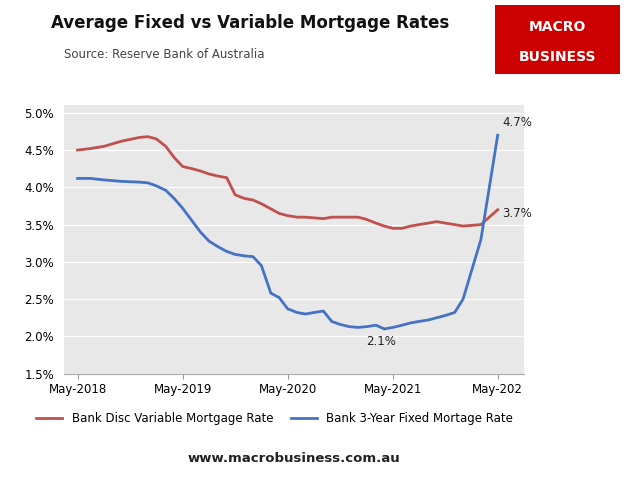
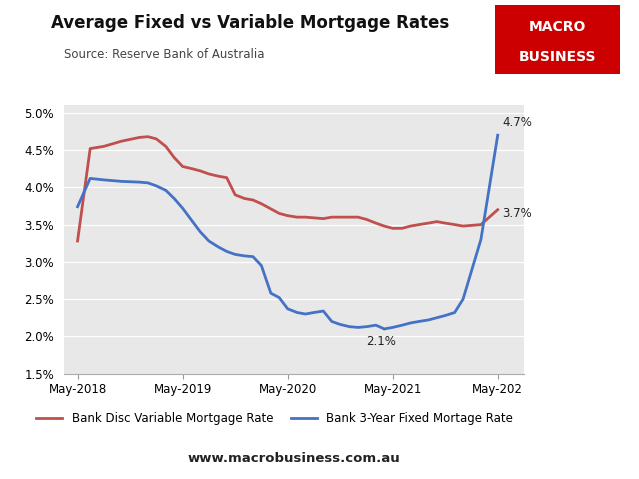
Bank Disc Variable Mortgage Rate/May-2018: 4.50% -> 3.28%
Bank 3-Year Fixed Mortage Rate/May-2018: 4.12% -> 3.74%
